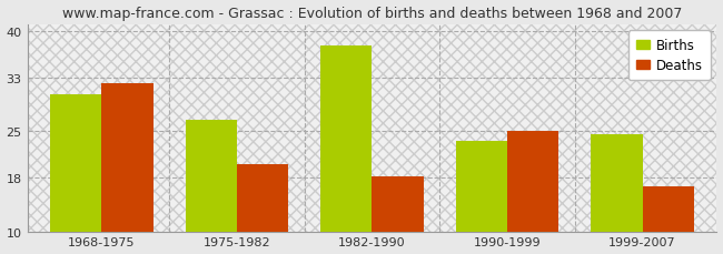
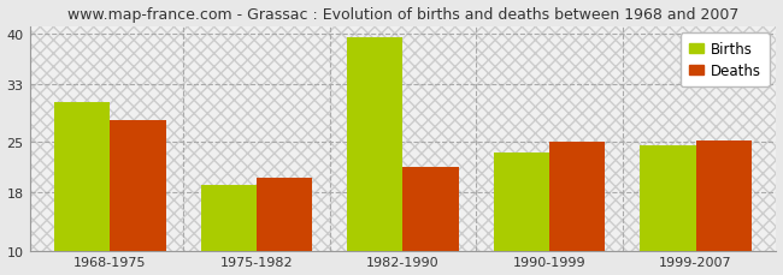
Deaths/1968-1975: 32.2 -> 28.0
Births/1975-1982: 26.6 -> 19.0
Births/1982-1990: 37.8 -> 39.5
Deaths/1982-1990: 18.2 -> 21.5
Deaths/1999-2007: 16.8 -> 25.2
